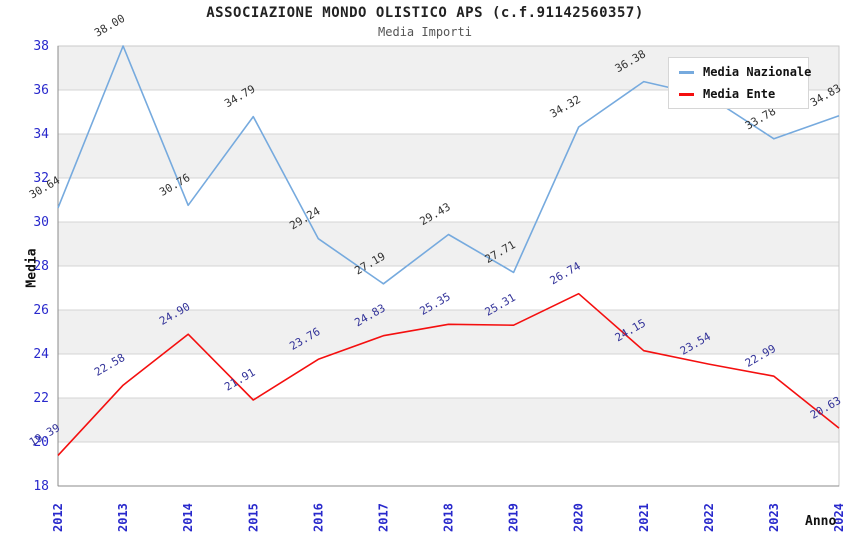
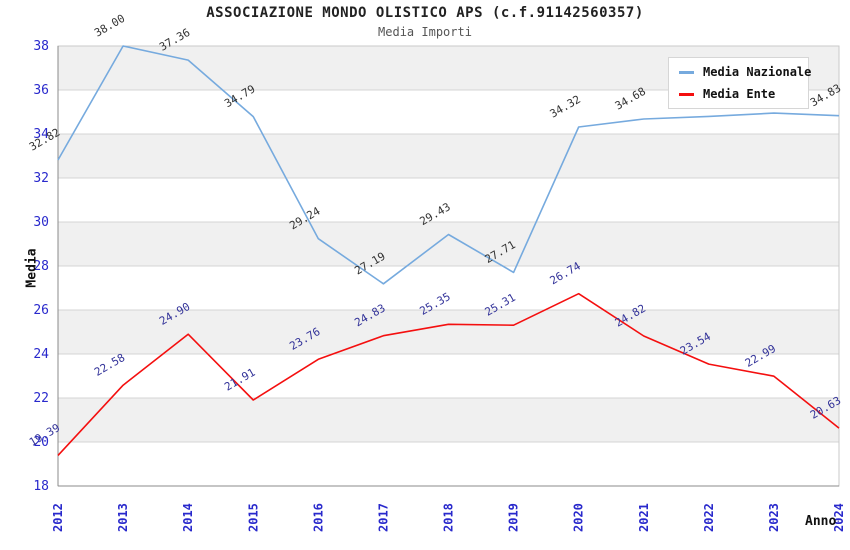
Media Nazionale/2012: 30.64 -> 32.82
Media Nazionale/2014: 30.76 -> 37.36
Media Nazionale/2021: 36.38 -> 34.68
Media Ente/2021: 24.15 -> 24.82
Media Nazionale/2022: 35.70 -> 34.80
Media Nazionale/2023: 33.78 -> 34.95
